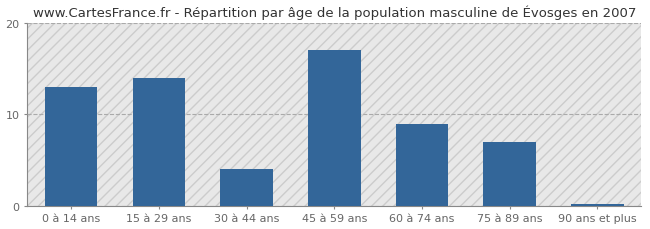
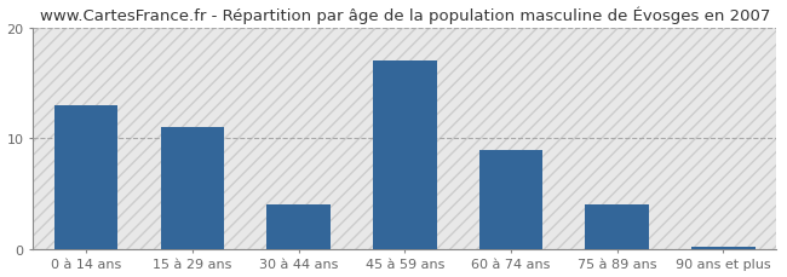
15 à 29 ans: 14.0 -> 11.0
75 à 89 ans: 7.0 -> 4.0
